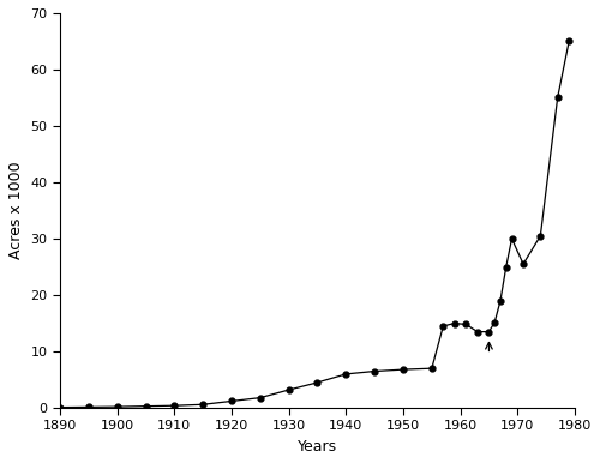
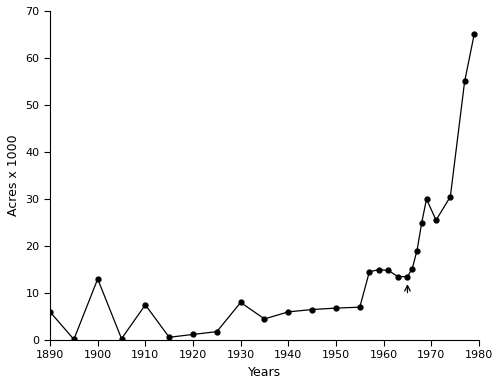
1890: 0.1 -> 6.0
1900: 0.2 -> 13.0
1910: 0.4 -> 7.5
1930: 3.2 -> 8.0
